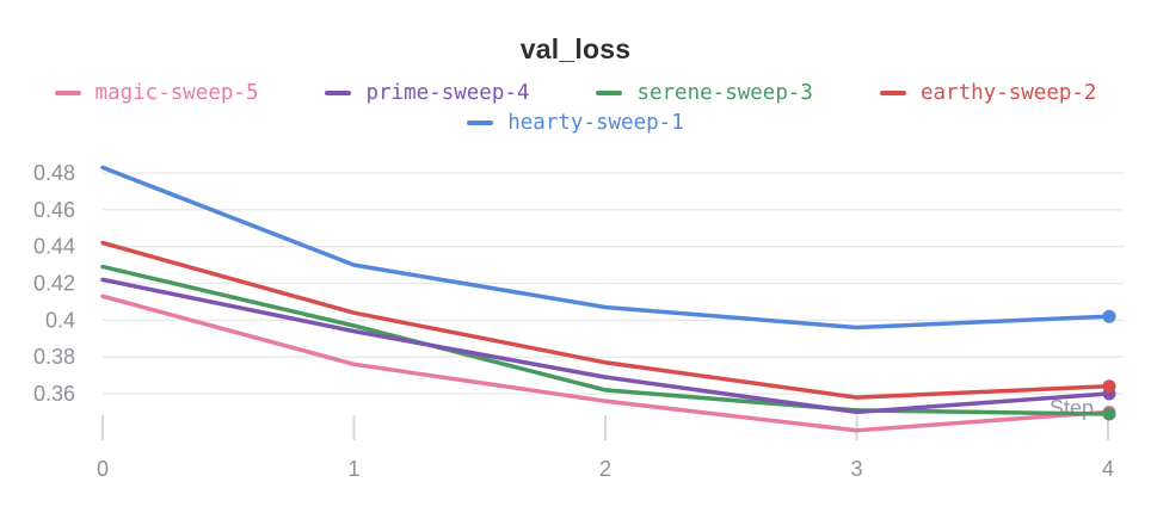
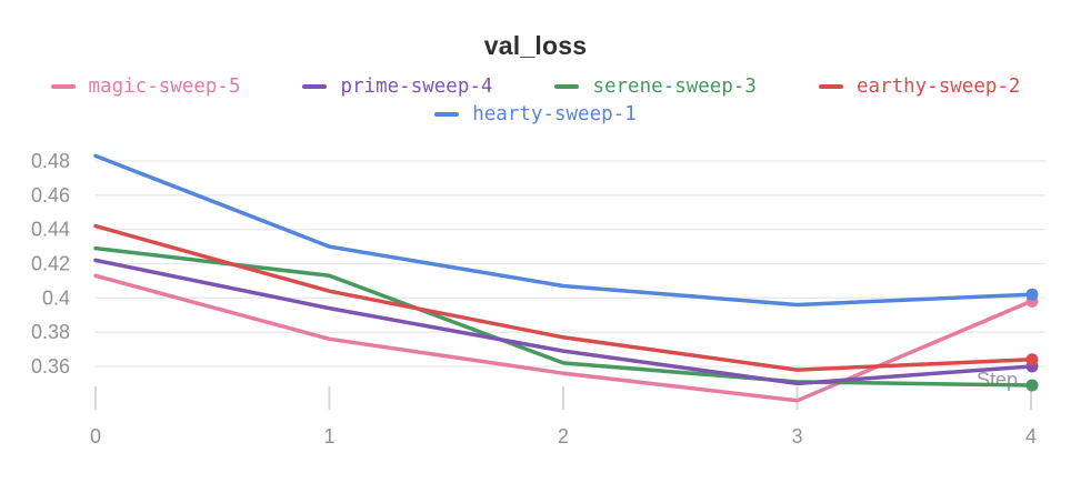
serene-sweep-3/1: 0.397 -> 0.413
magic-sweep-5/4: 0.350 -> 0.398
